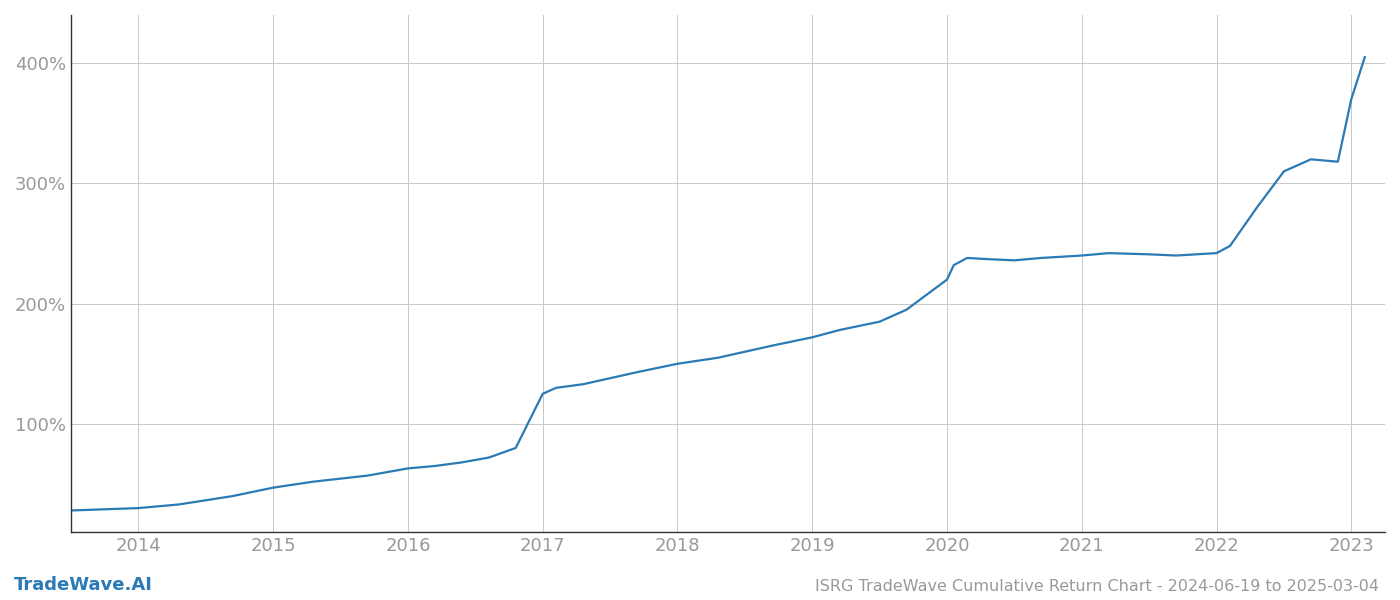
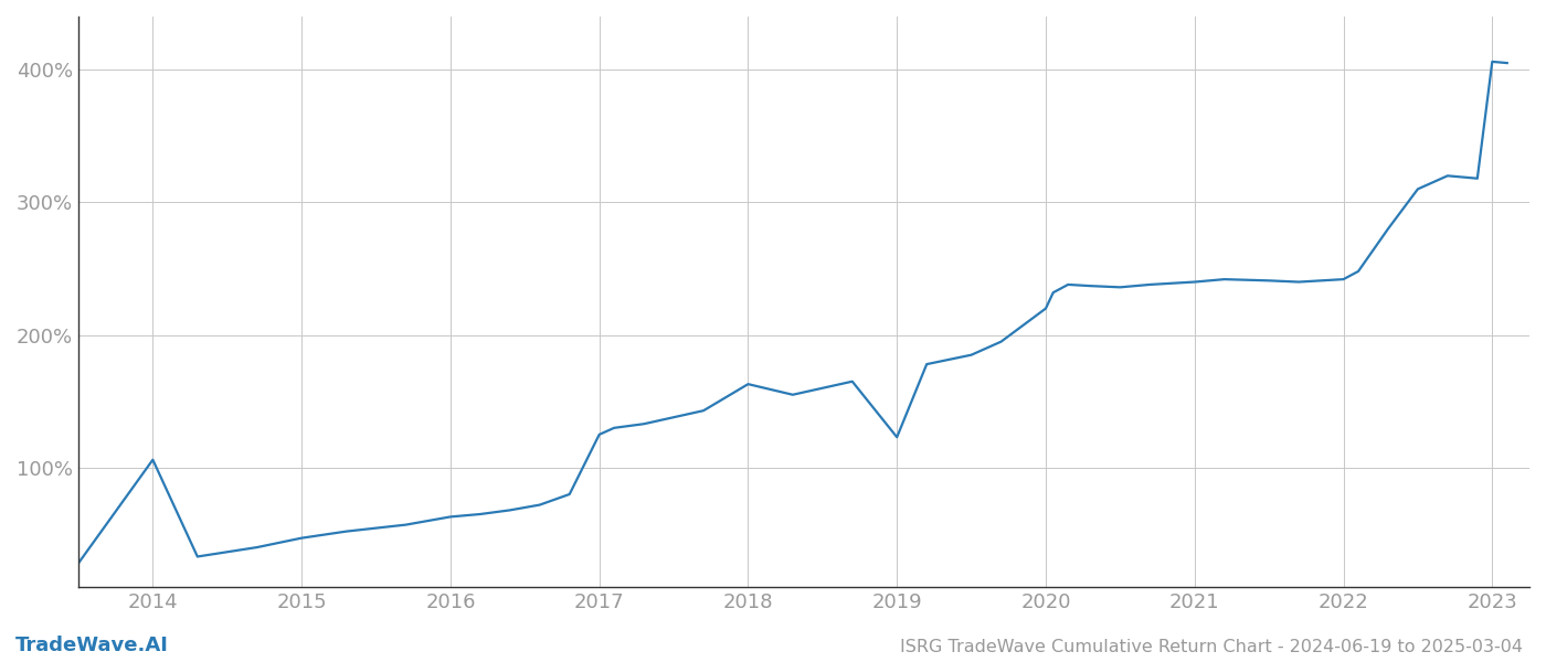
2014: 30% -> 106%
2018: 150% -> 163%
2019: 172% -> 123%
2023: 370% -> 406%
